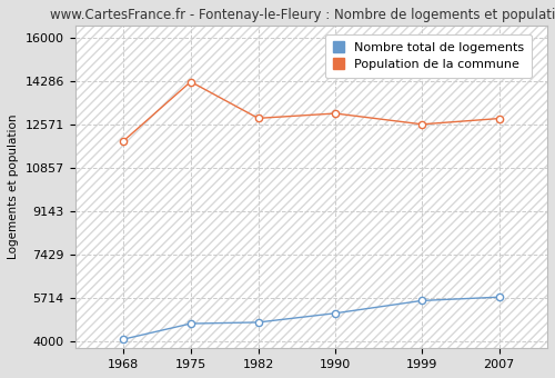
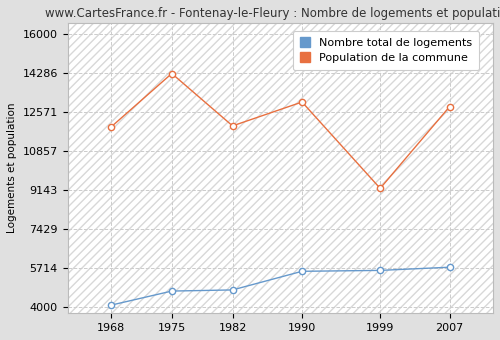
Population de la commune/1982: 12810 -> 11950
Nombre total de logements/1990: 5090 -> 5550
Population de la commune/1999: 12570 -> 9200
